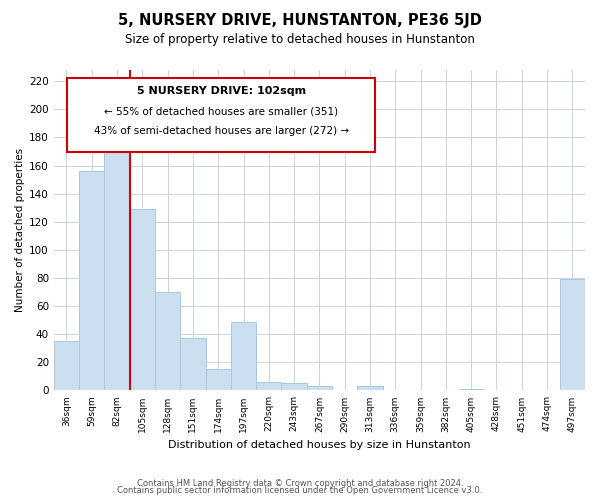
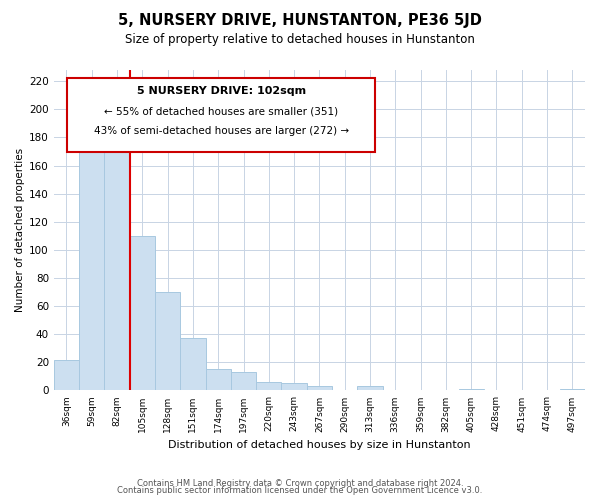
36sqm: 35 -> 22
59sqm: 156 -> 170
105sqm: 129 -> 110
197sqm: 49 -> 13
497sqm: 79 -> 1
